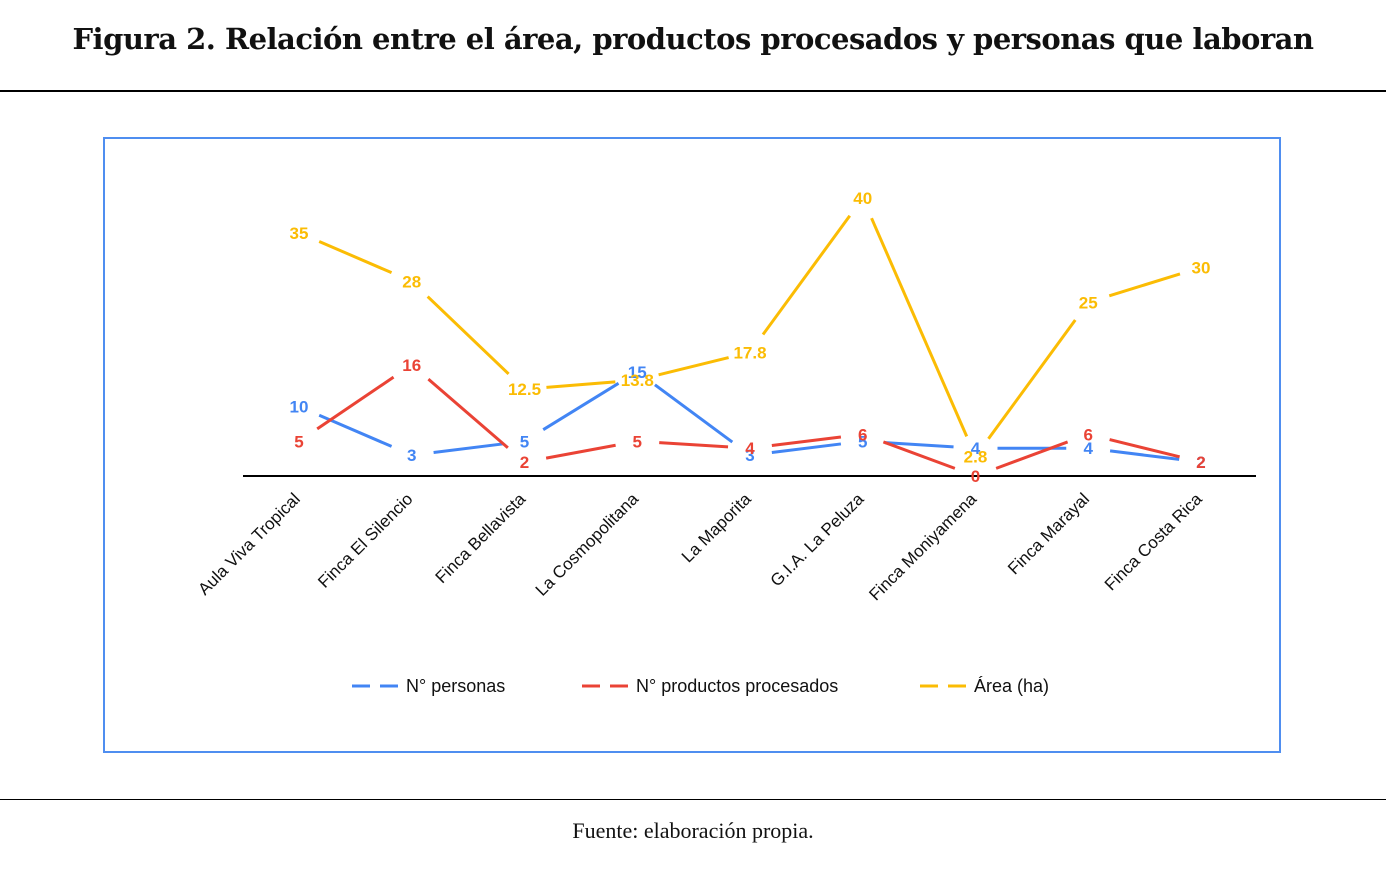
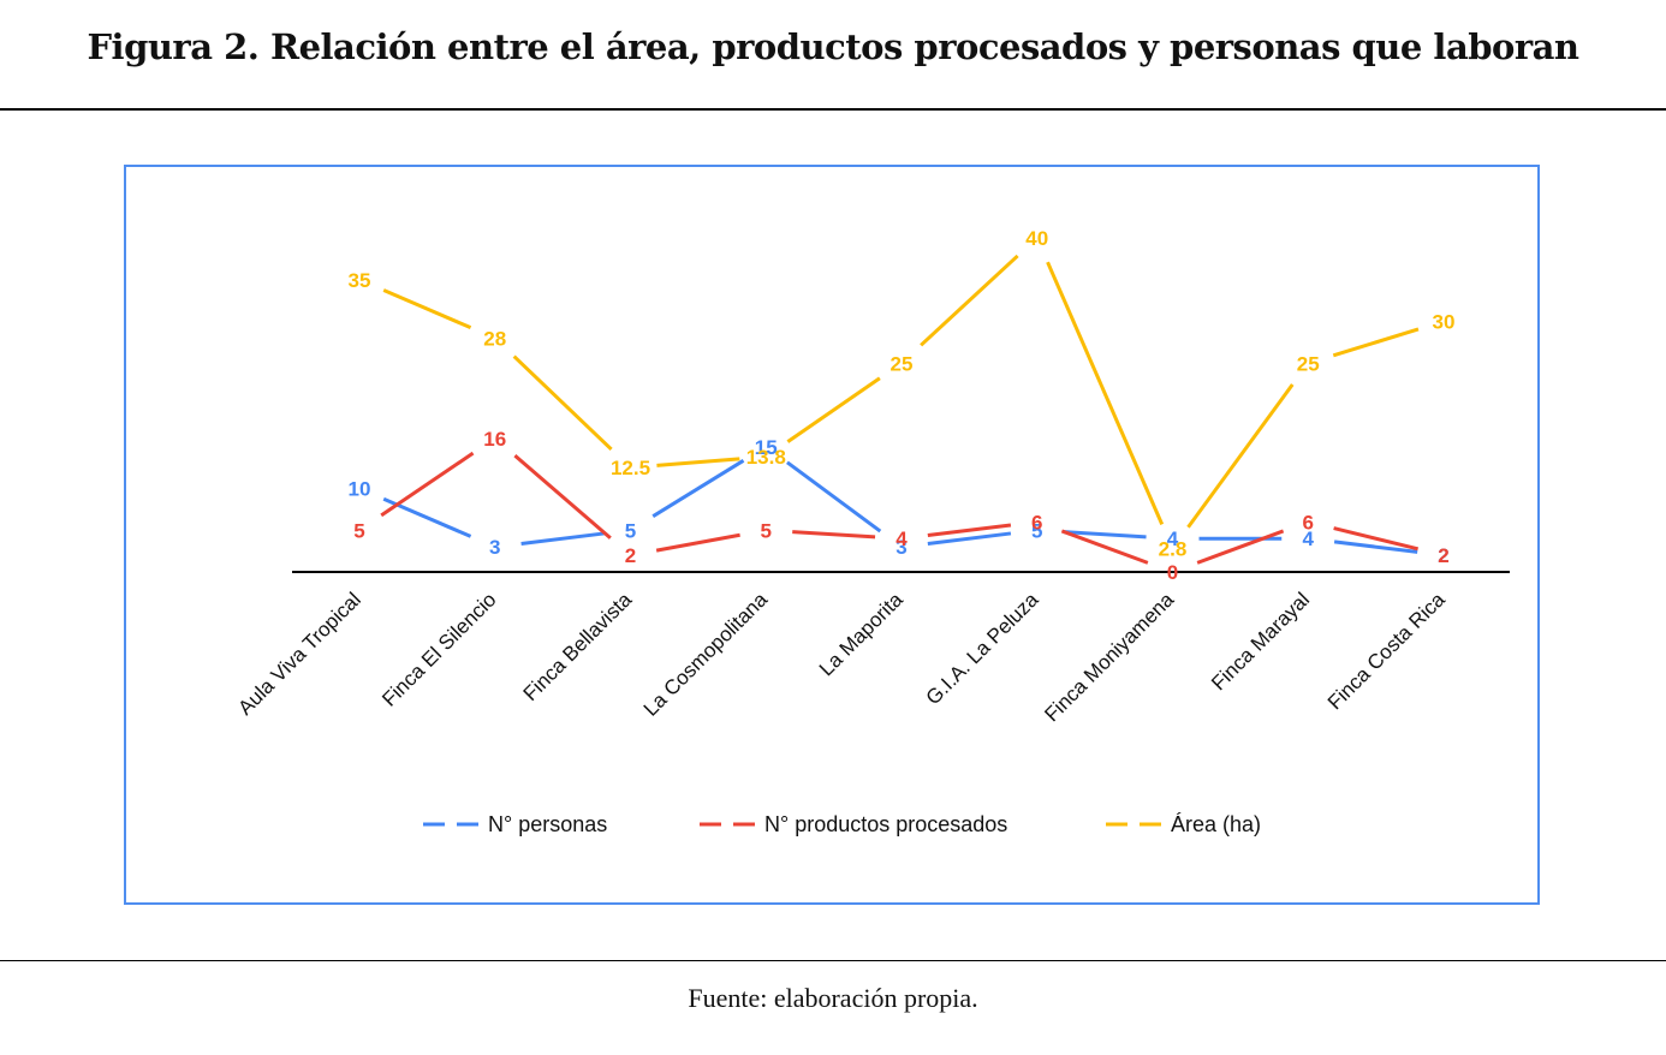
Área (ha)/La Maporita: 17.8 -> 25
